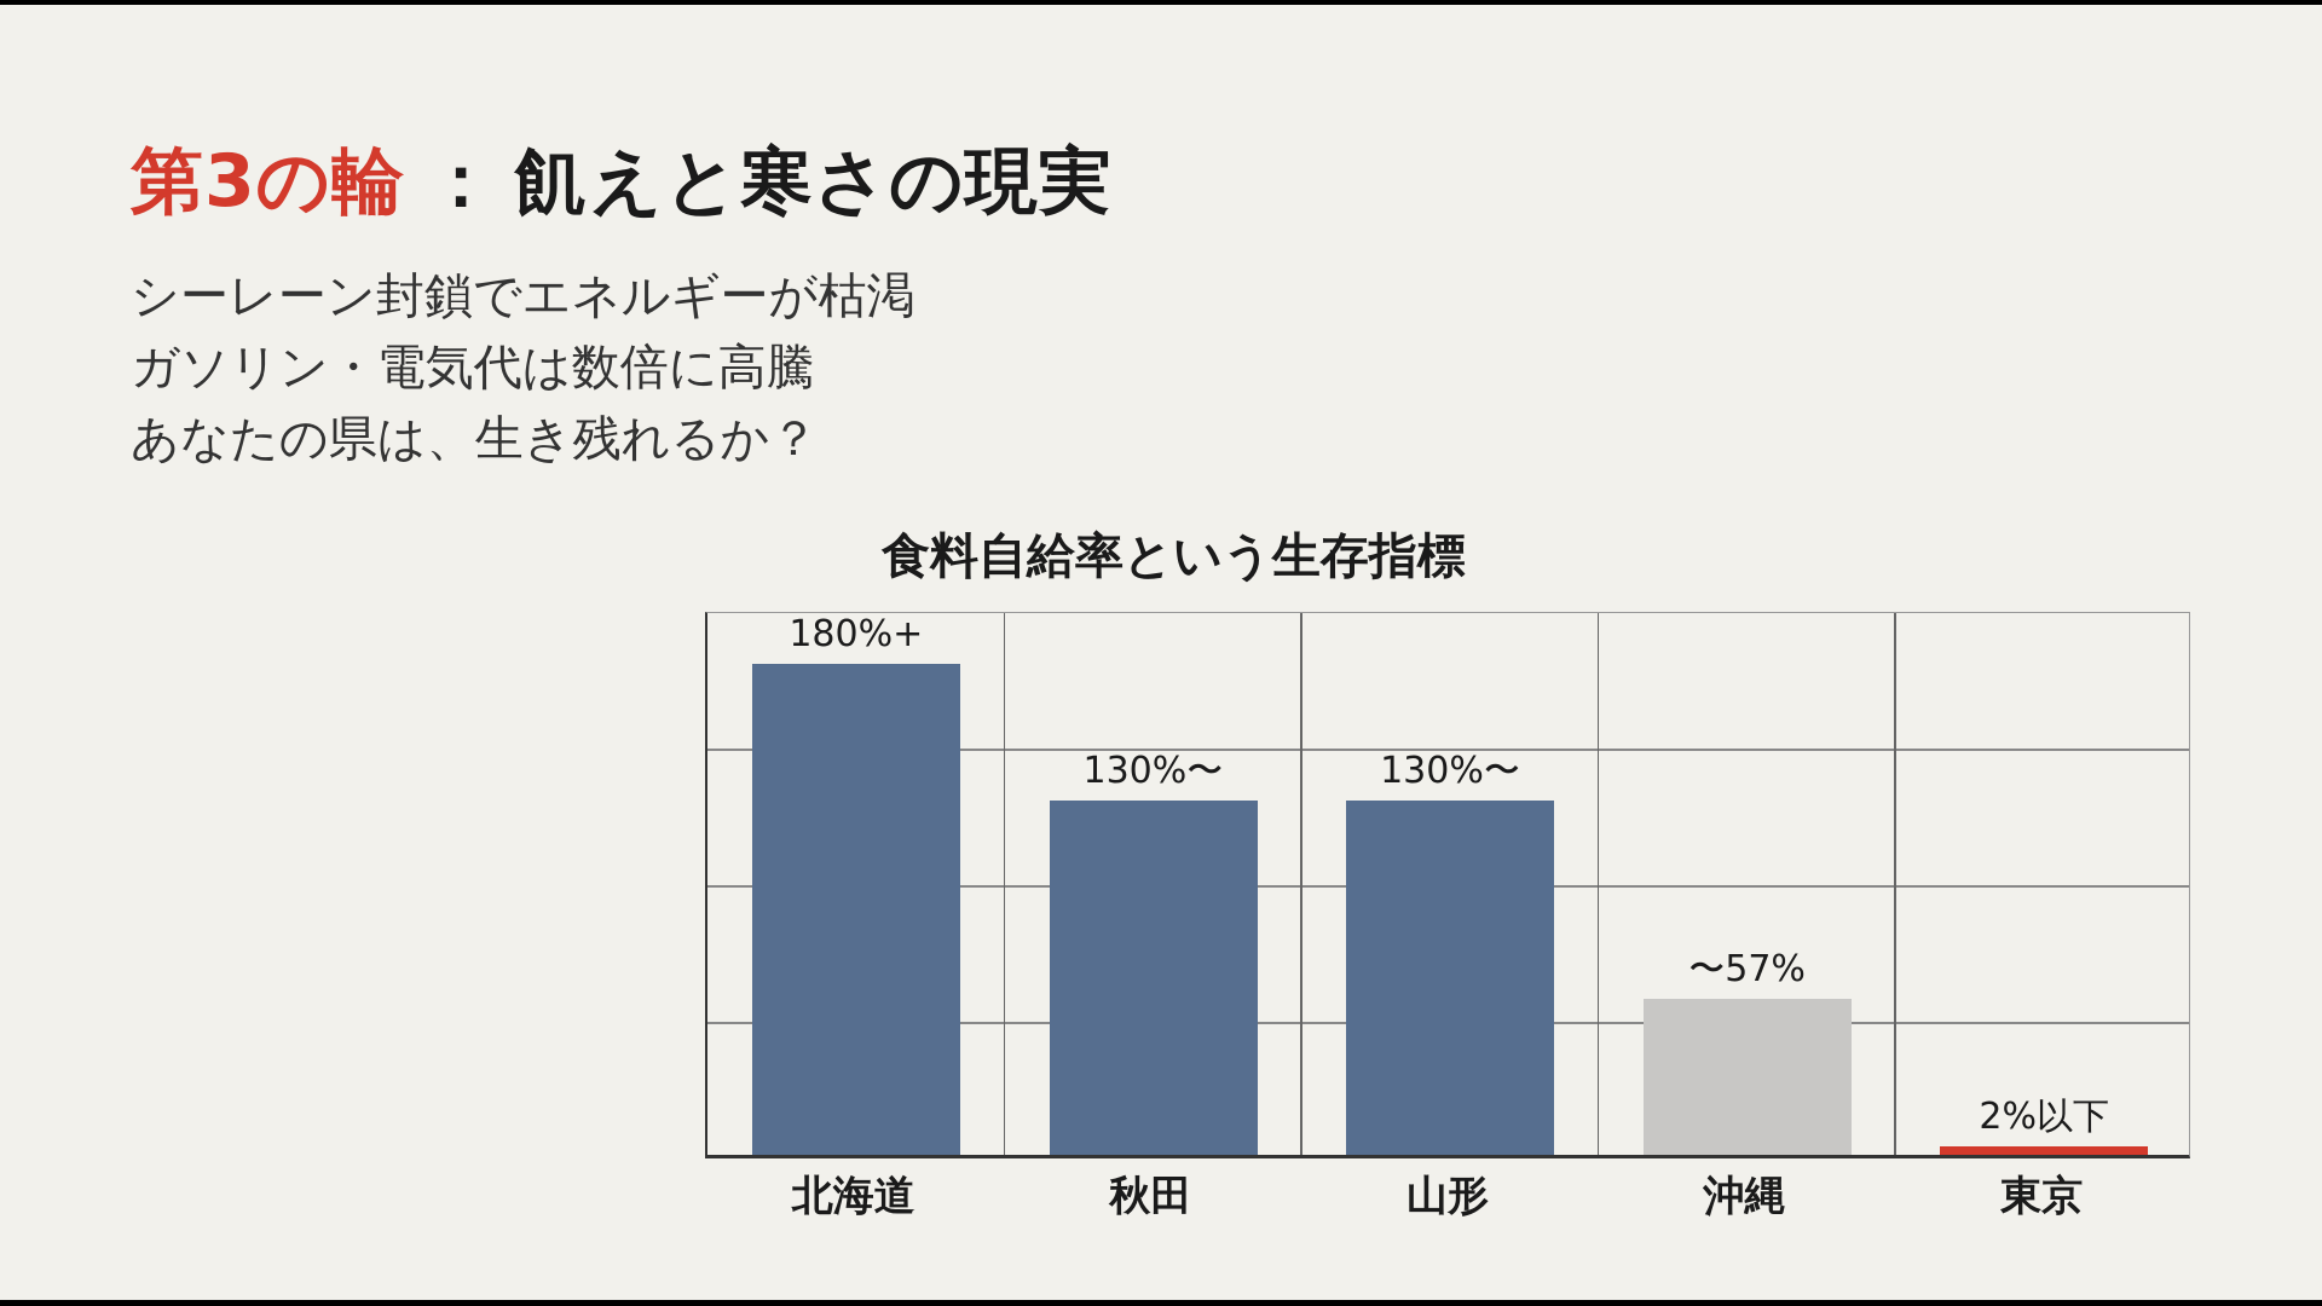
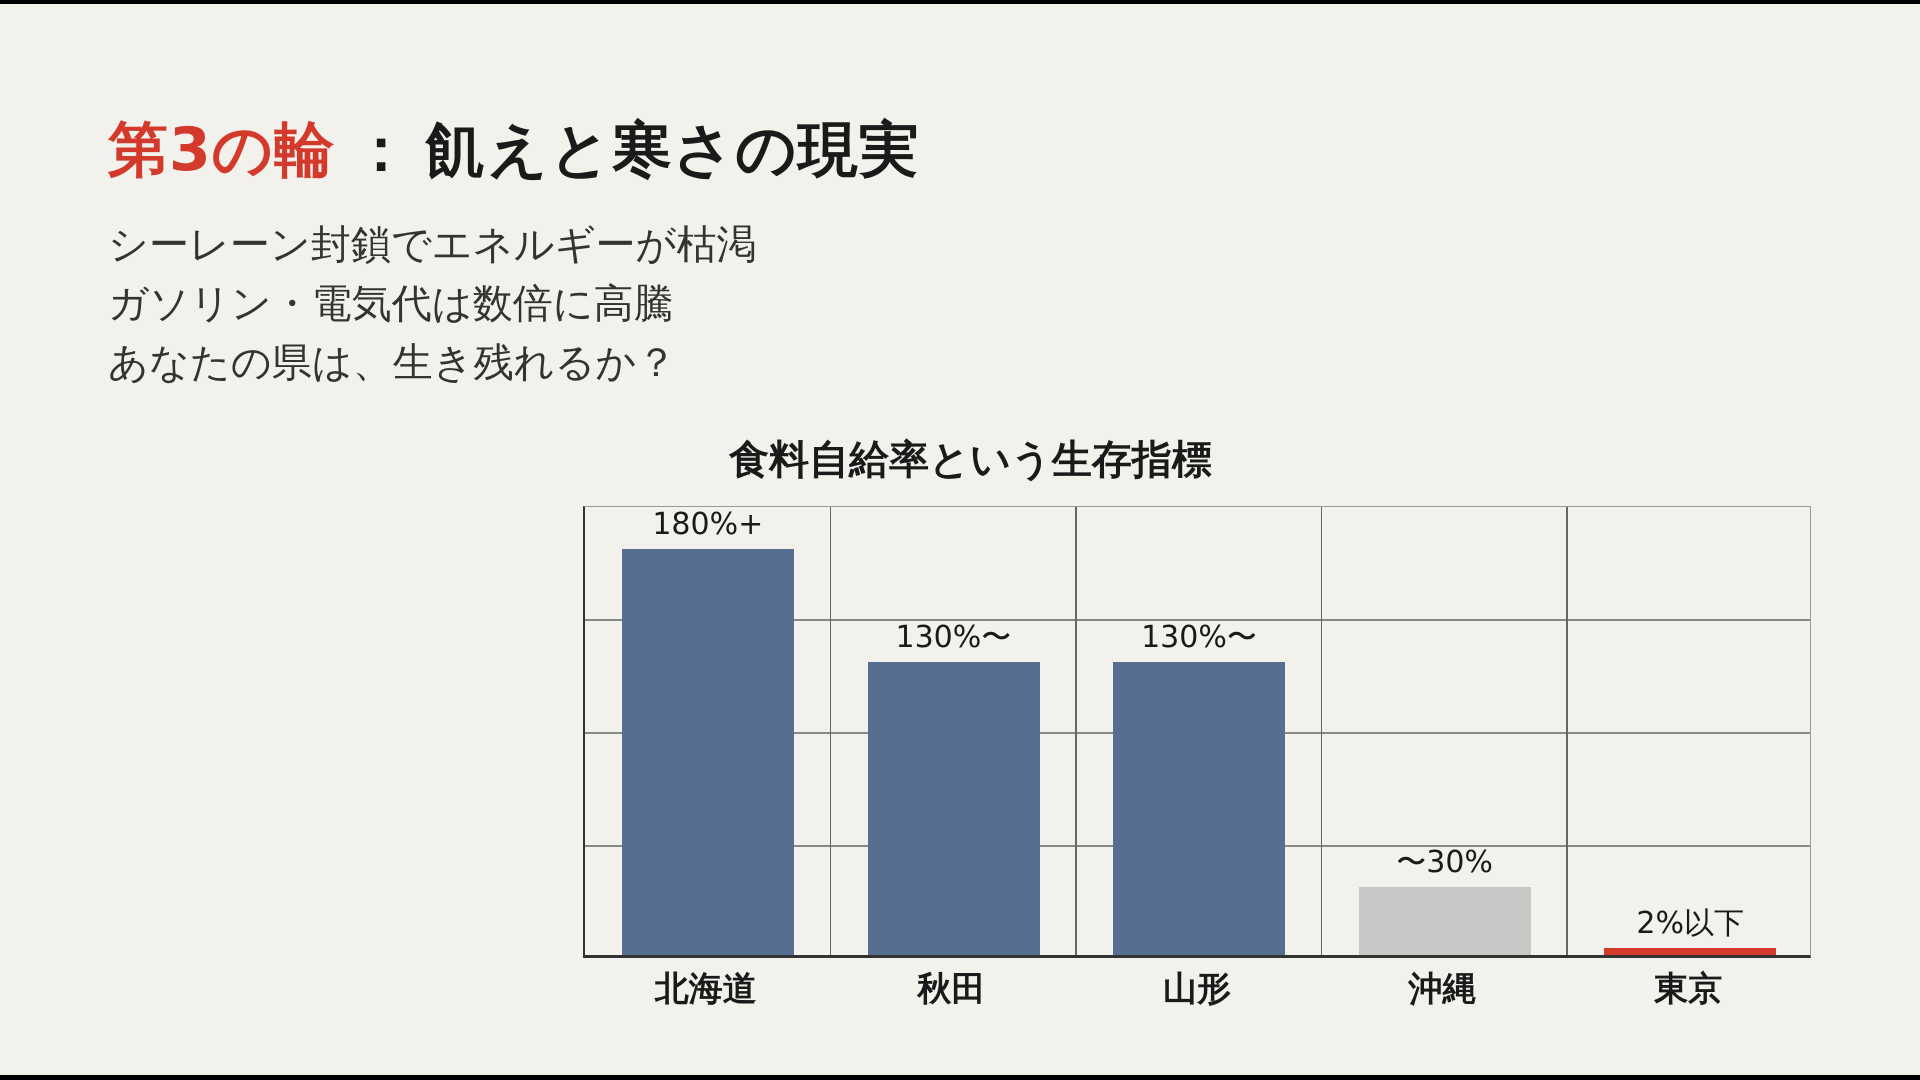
沖縄: 57 -> 30
